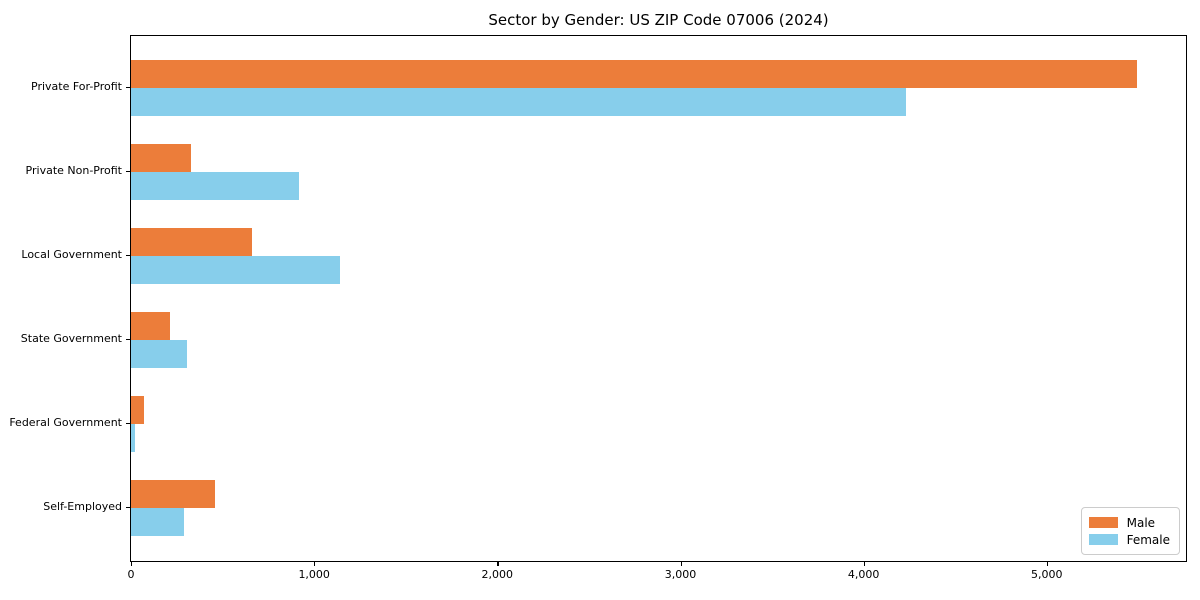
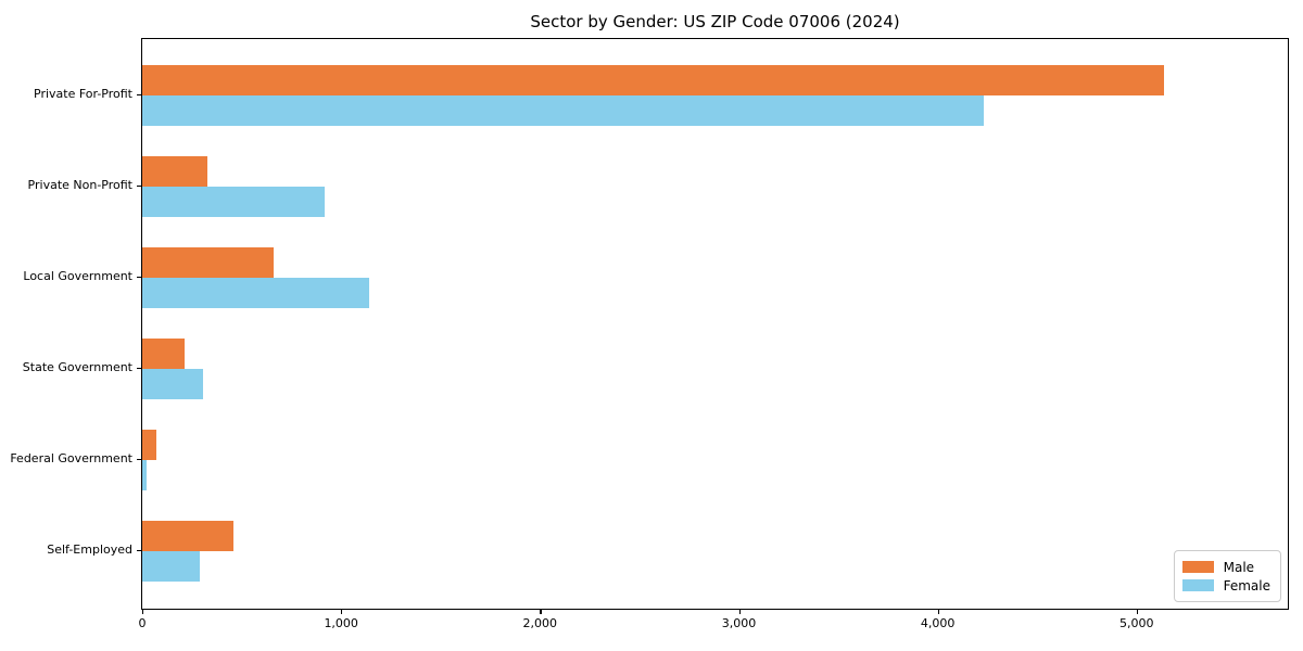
Male/Private For-Profit: 5490 -> 5140
